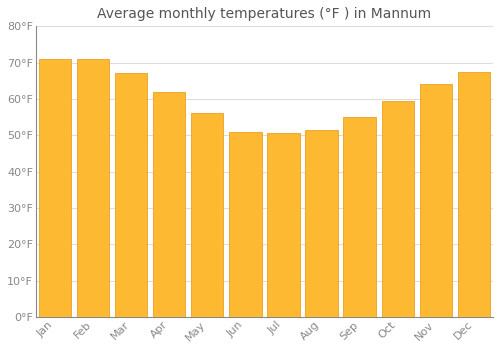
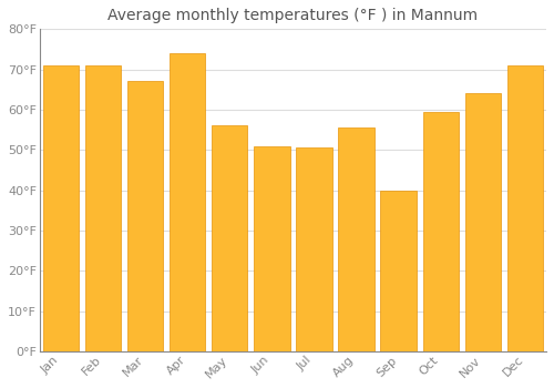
Apr: 62.0°F -> 74.0°F
Aug: 51.5°F -> 55.5°F
Sep: 55.0°F -> 40.0°F
Dec: 67.5°F -> 71.0°F
